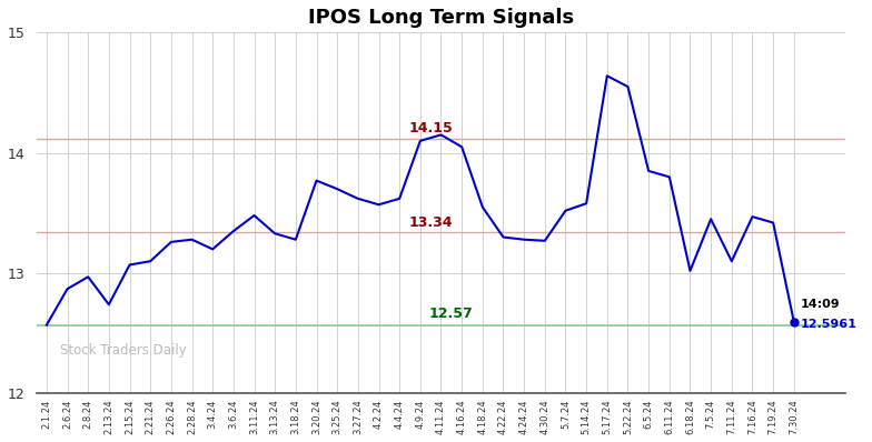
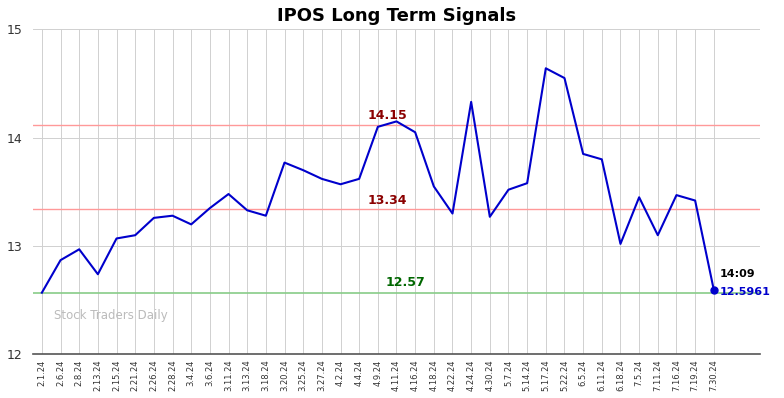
4.24.24: 13.28 -> 14.33
